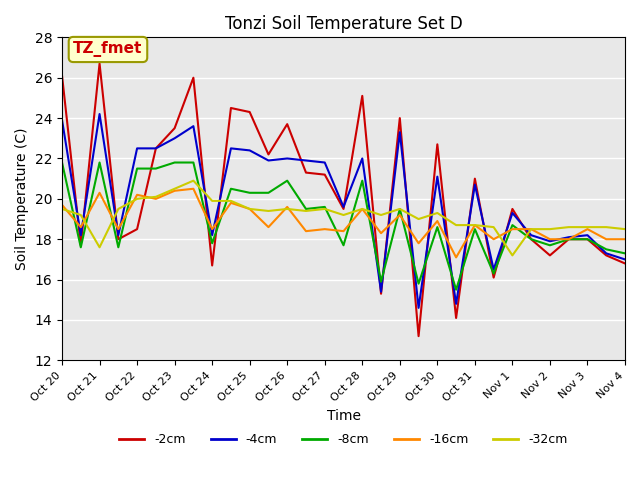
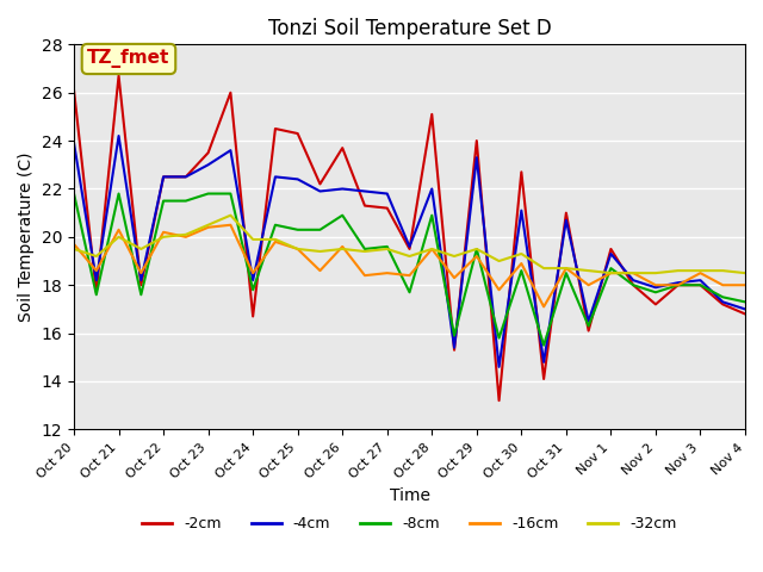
-32cm/Oct 21: 17.6 -> 20.0
-2cm/Oct 22: 18.5 -> 22.5
-32cm/Nov 1: 17.2 -> 18.5
